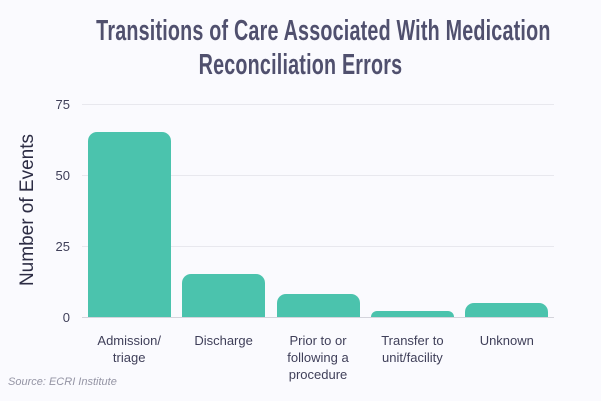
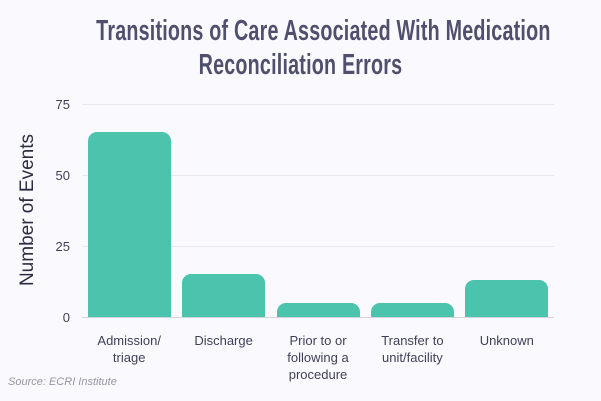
Prior to or following a procedure: 8 -> 5
Transfer to unit/facility: 2 -> 5
Unknown: 5 -> 13
